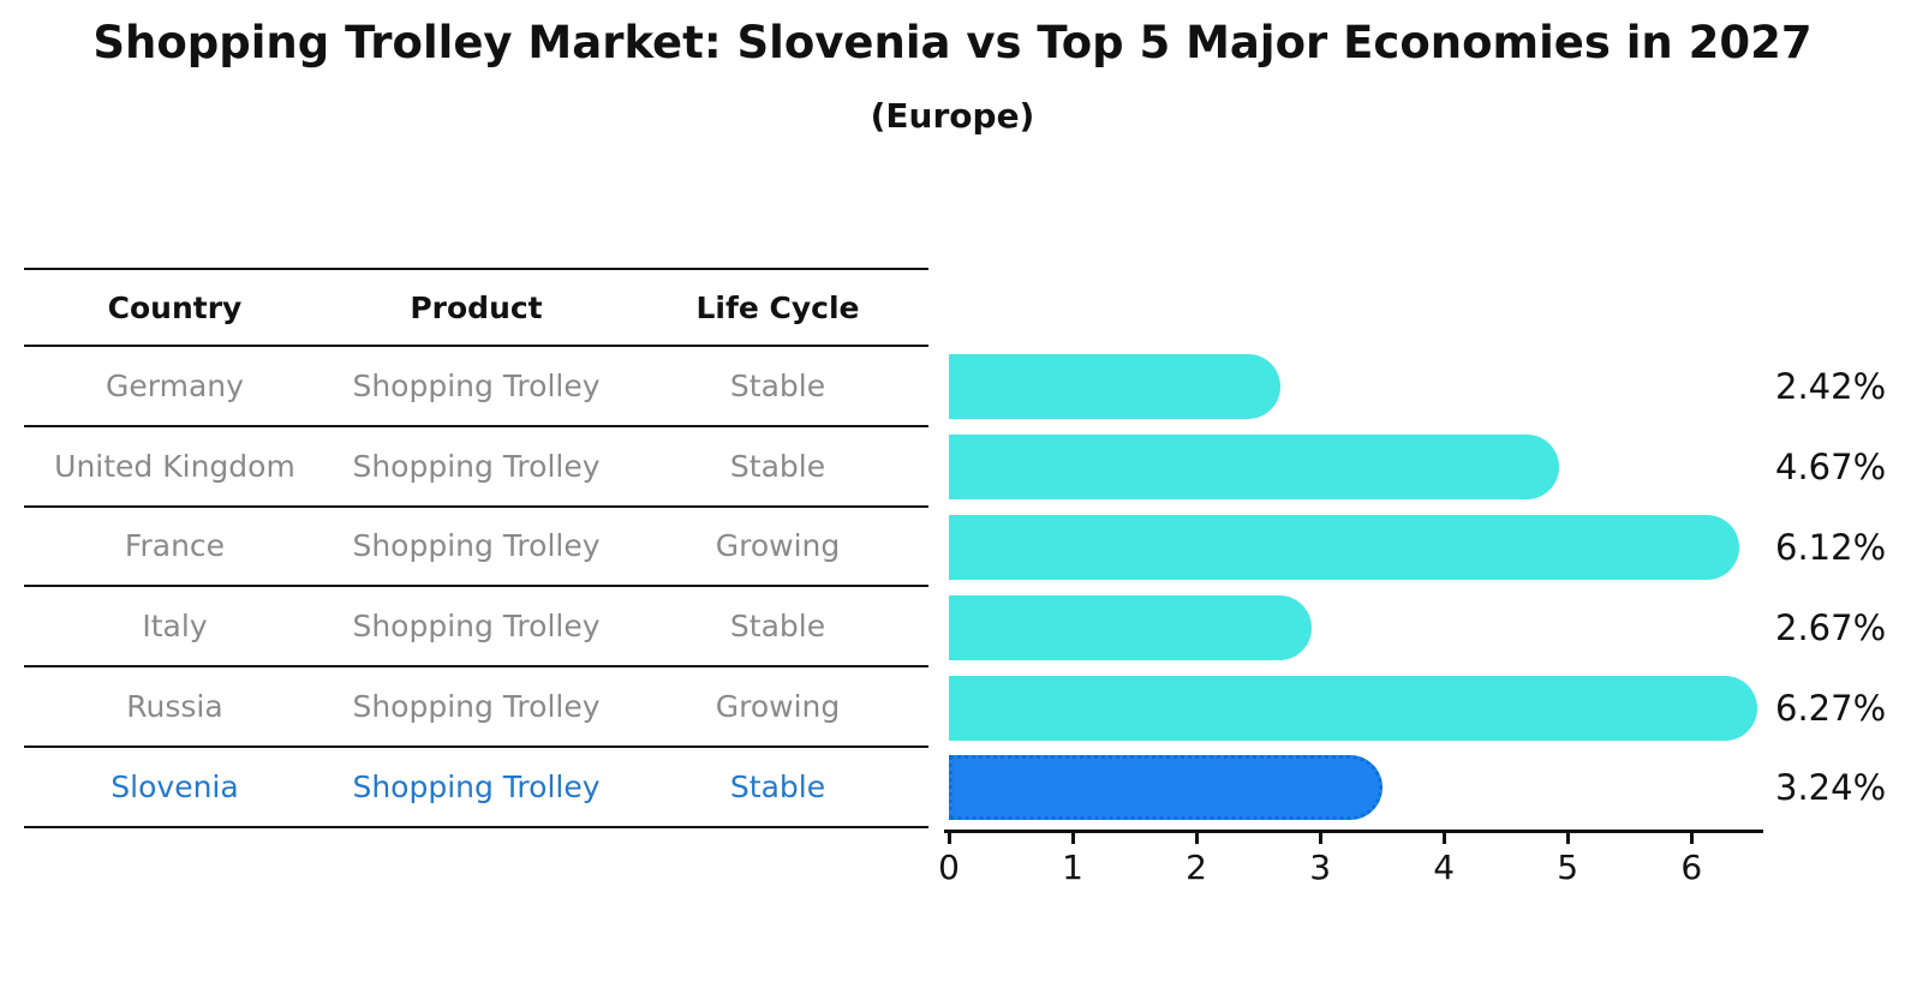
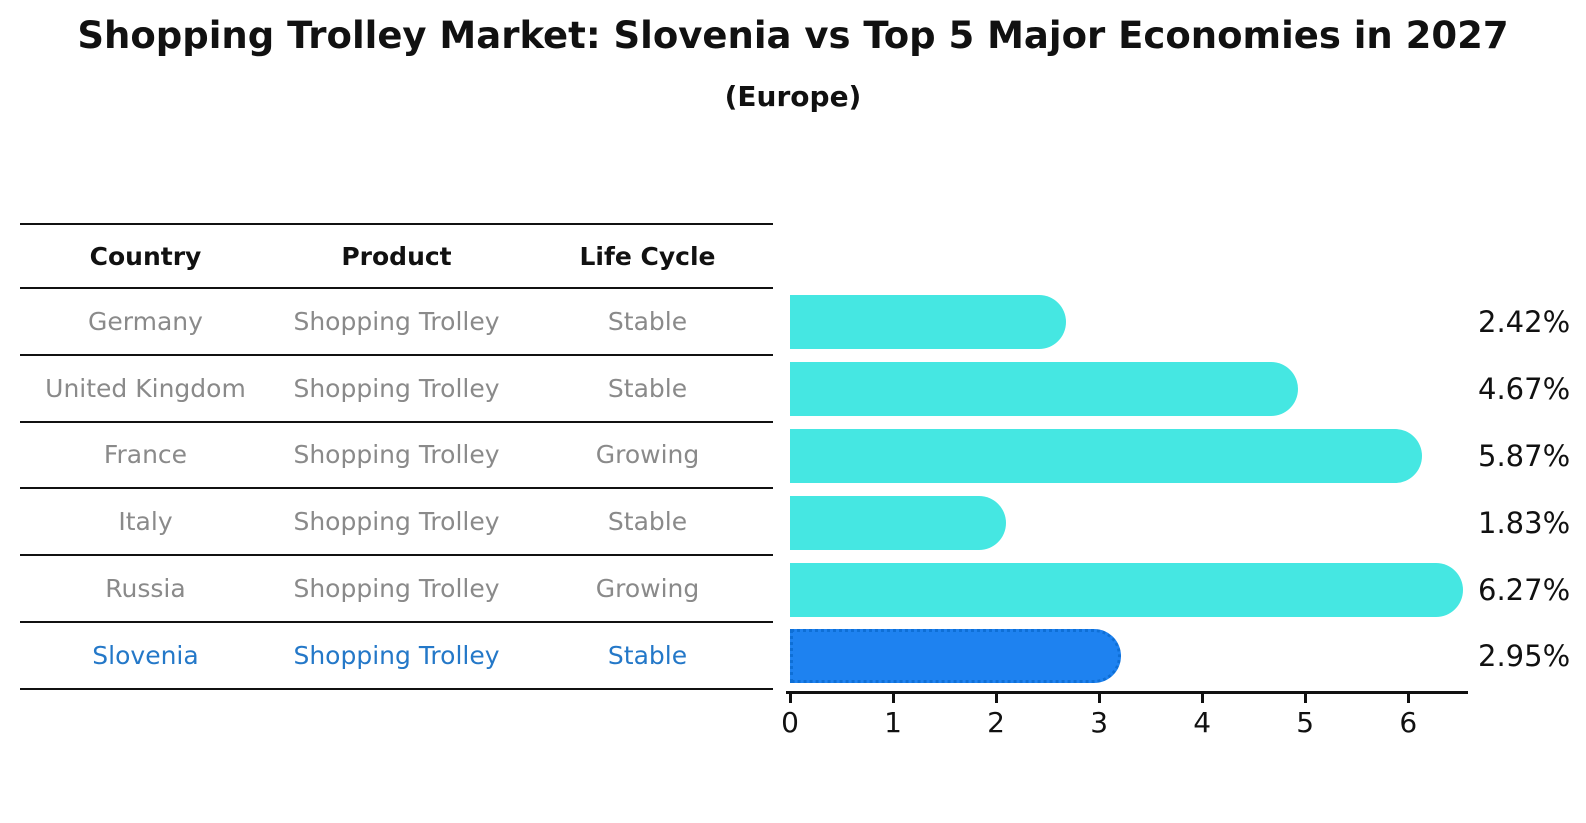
France: 6.12% -> 5.87%
Italy: 2.67% -> 1.83%
Slovenia: 3.24% -> 2.95%
